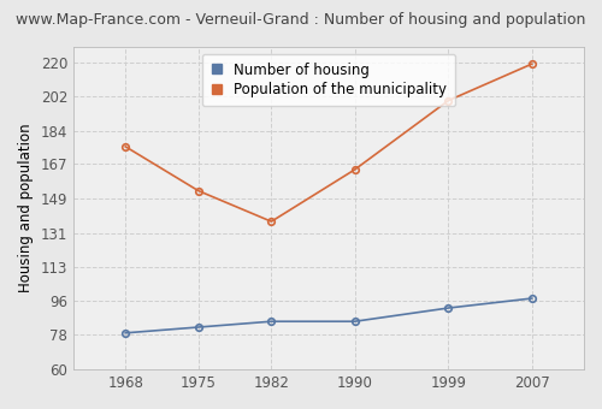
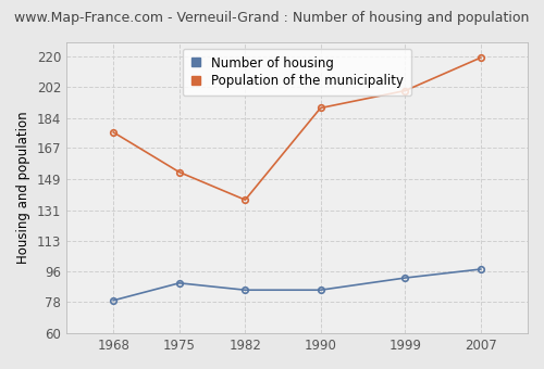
Number of housing/1975: 82 -> 89
Population of the municipality/1990: 164 -> 190
